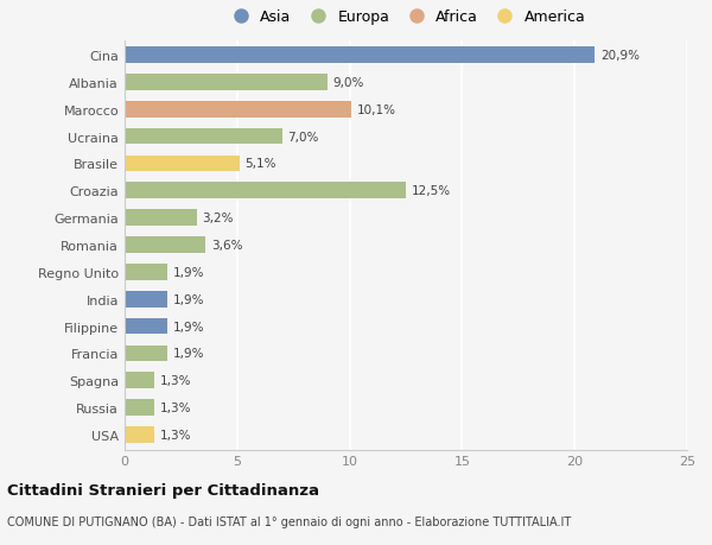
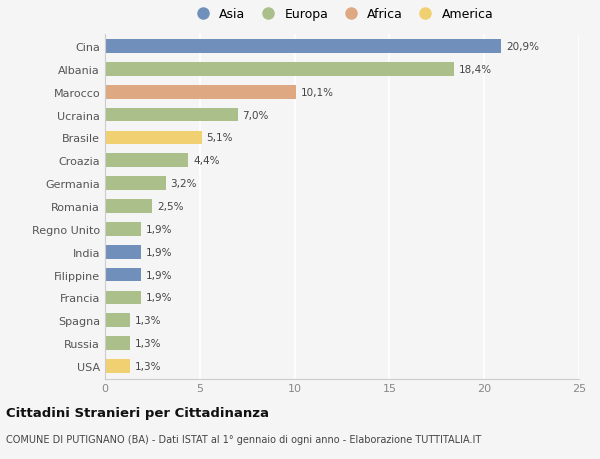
Albania: 9,0% -> 18,4%
Croazia: 12,5% -> 4,4%
Romania: 3,6% -> 2,5%
